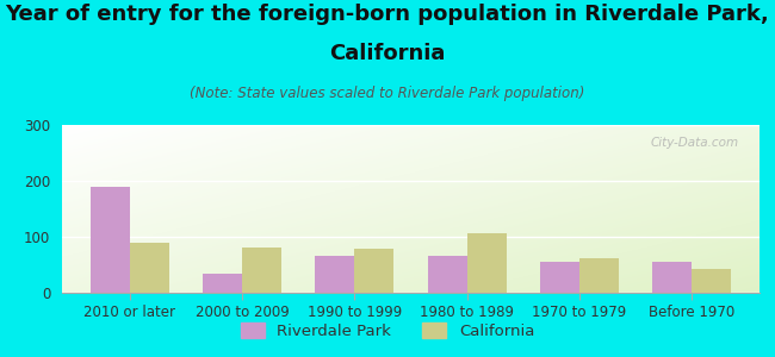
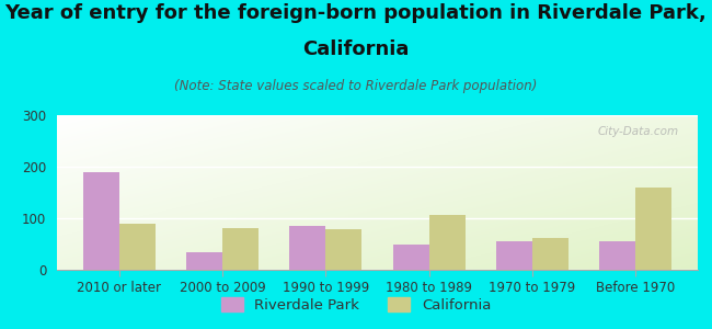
Riverdale Park/1990 to 1999: 65 -> 85
Riverdale Park/1980 to 1989: 65 -> 50
California/Before 1970: 42 -> 160
